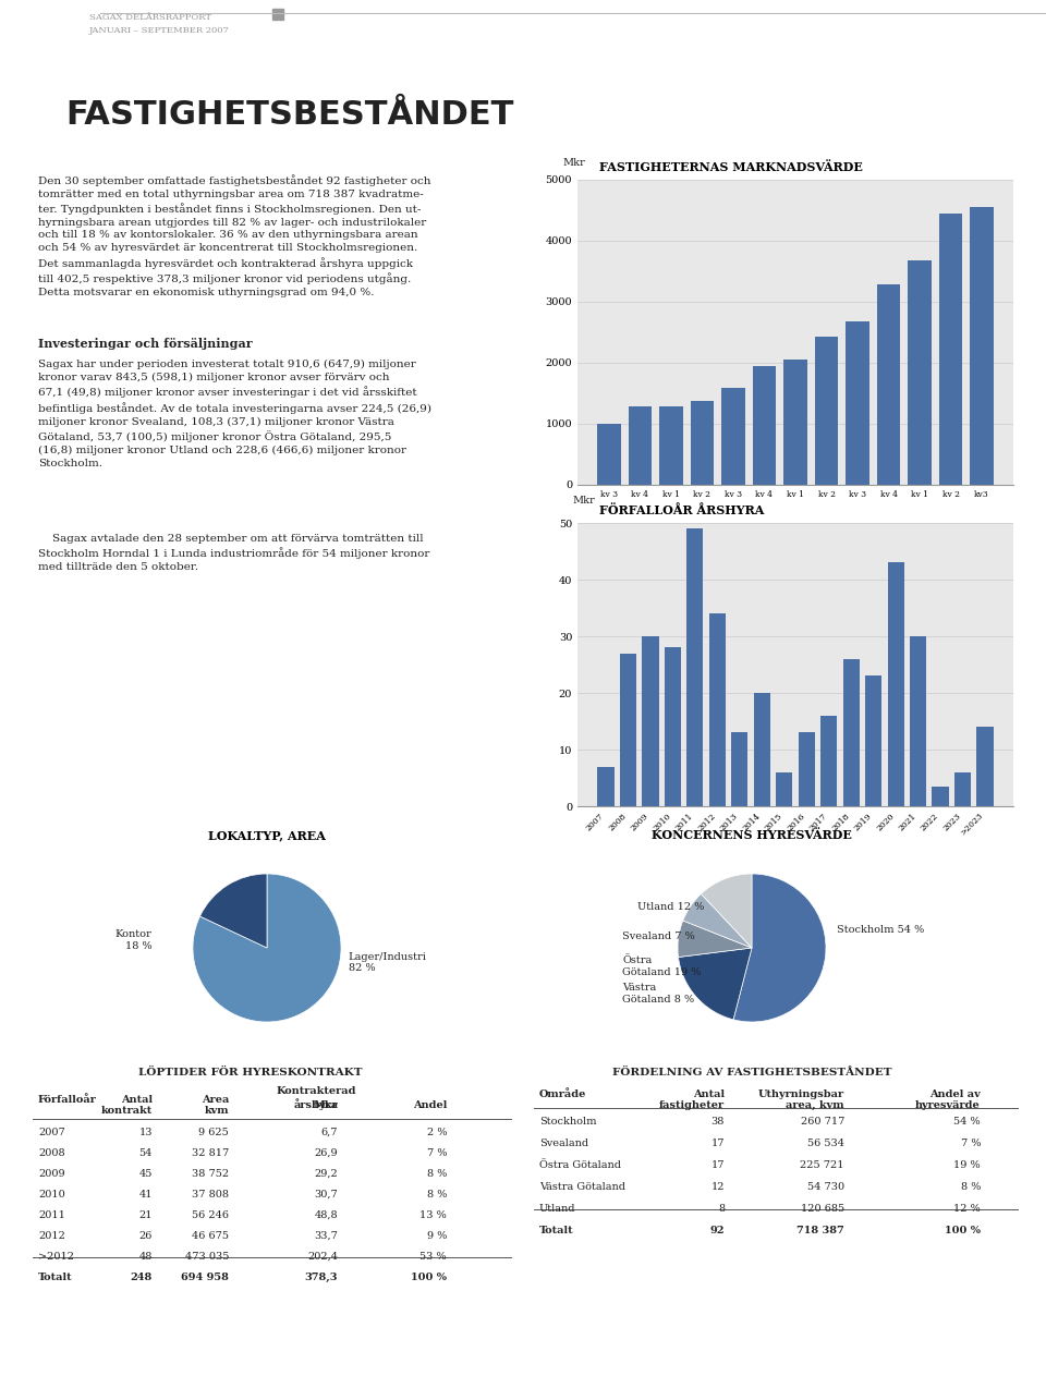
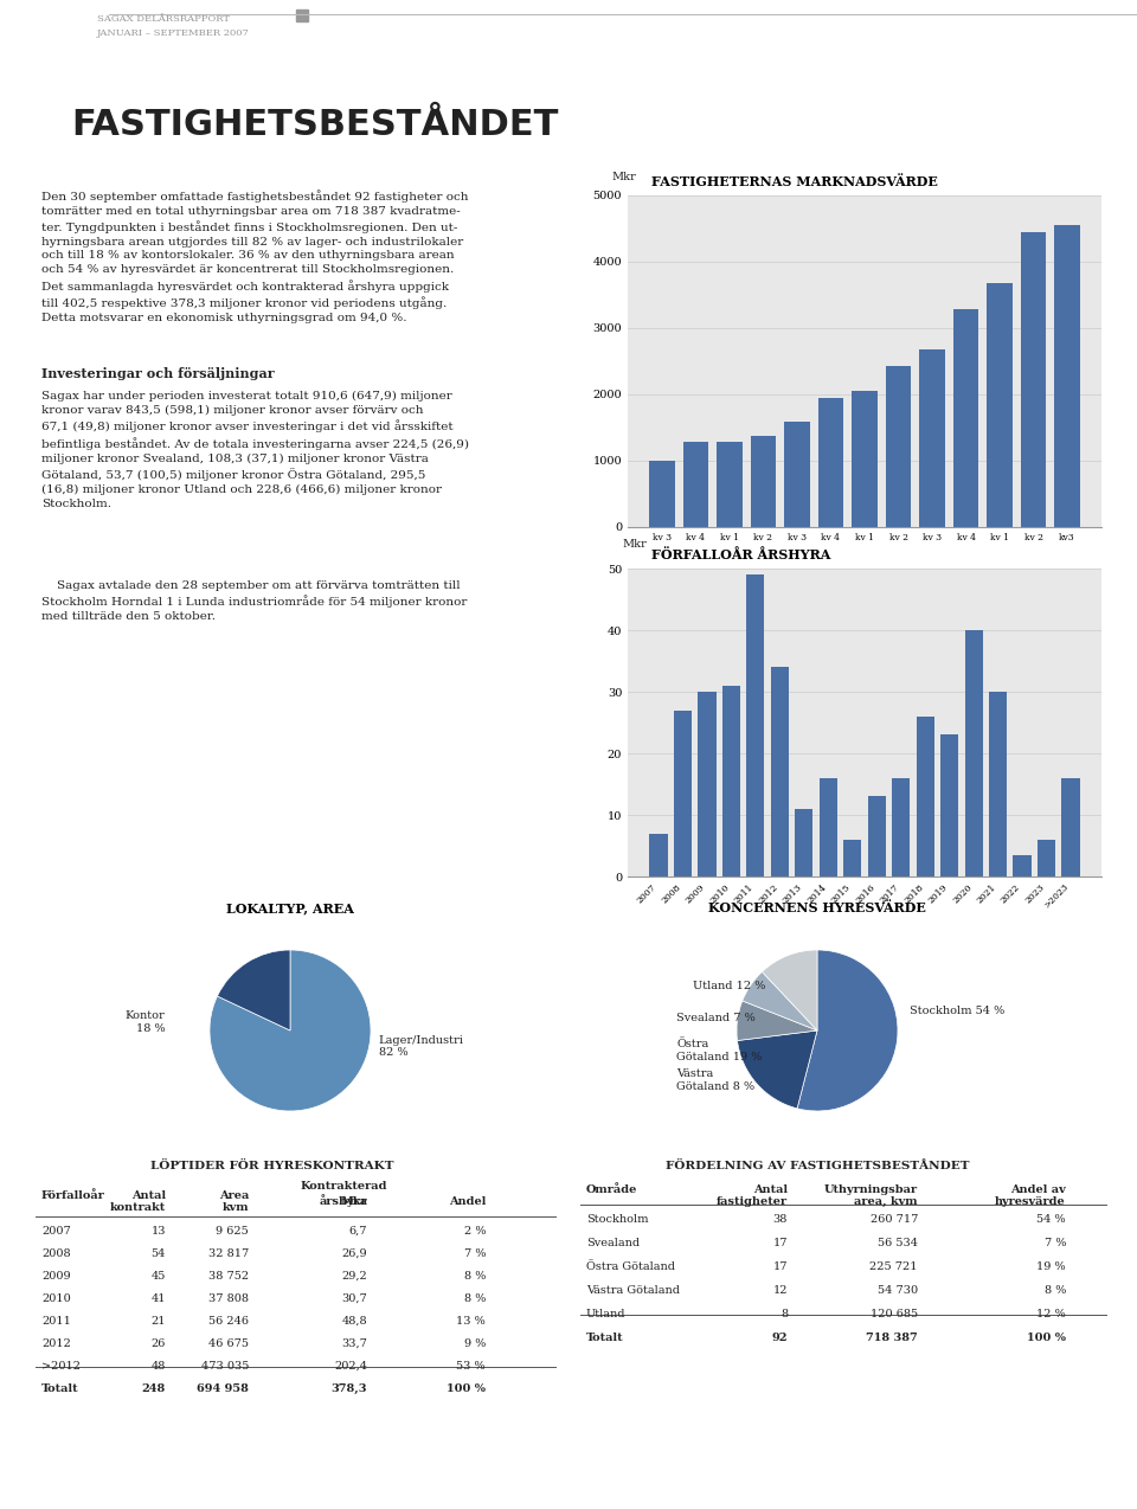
FÖRFALLOÅR ÅRSHYRA/2010: 28.0 -> 31.0
FÖRFALLOÅR ÅRSHYRA/2013: 13.0 -> 11.0
FÖRFALLOÅR ÅRSHYRA/2014: 20.0 -> 16.0
FÖRFALLOÅR ÅRSHYRA/2020: 43.0 -> 40.0
FÖRFALLOÅR ÅRSHYRA/>2023: 14.0 -> 16.0
